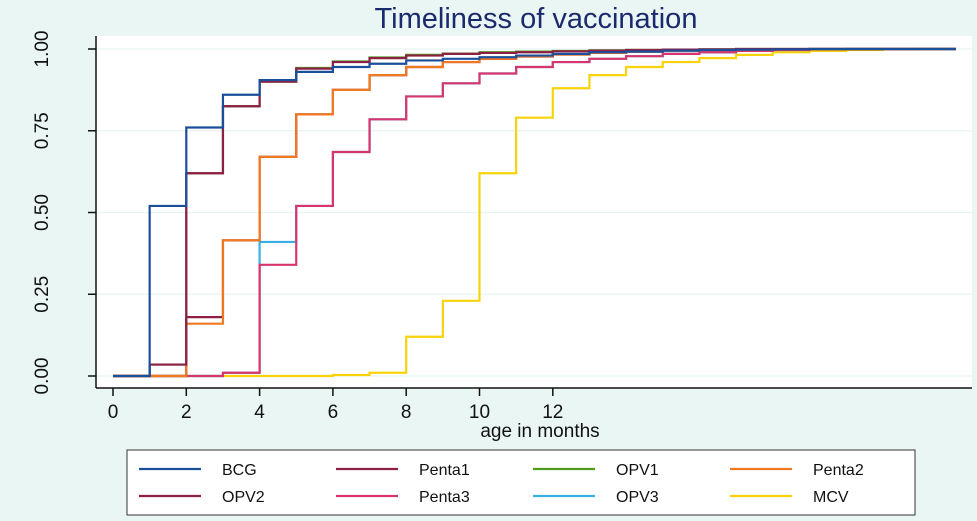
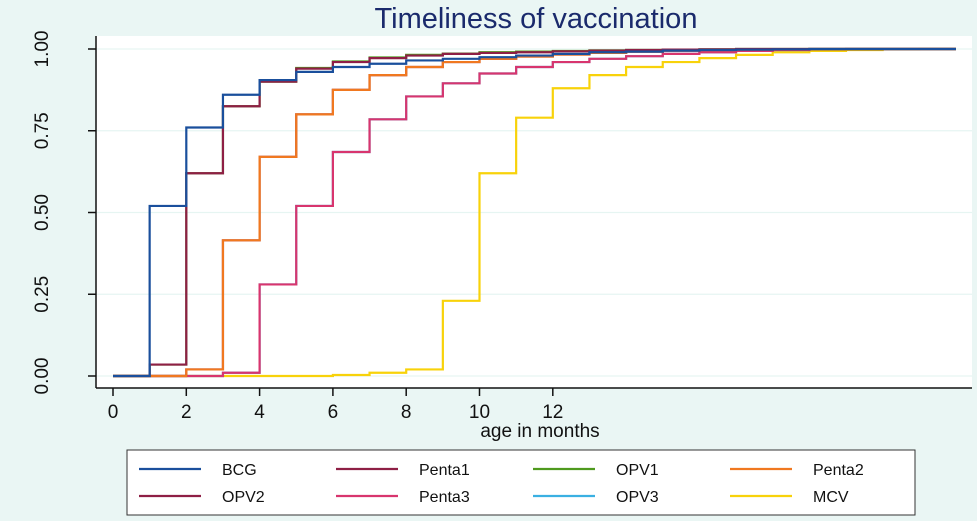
Penta2/2: 0.16 -> 0.02
OPV2/2: 0.18 -> 0.02
Penta3/4: 0.34 -> 0.28
OPV3/4: 0.41 -> 0.28
MCV/8: 0.12 -> 0.02
